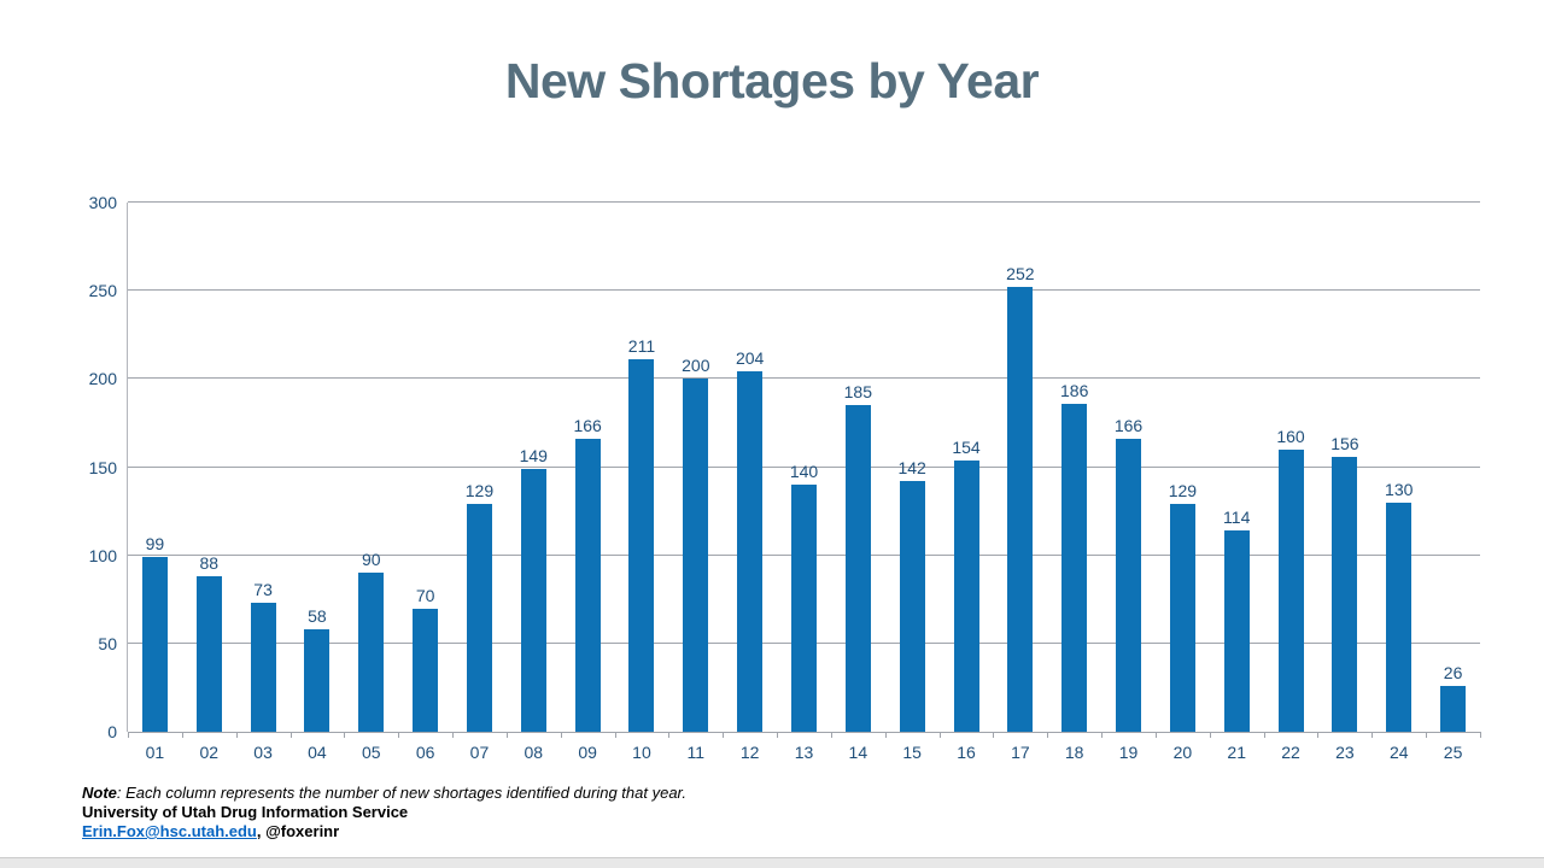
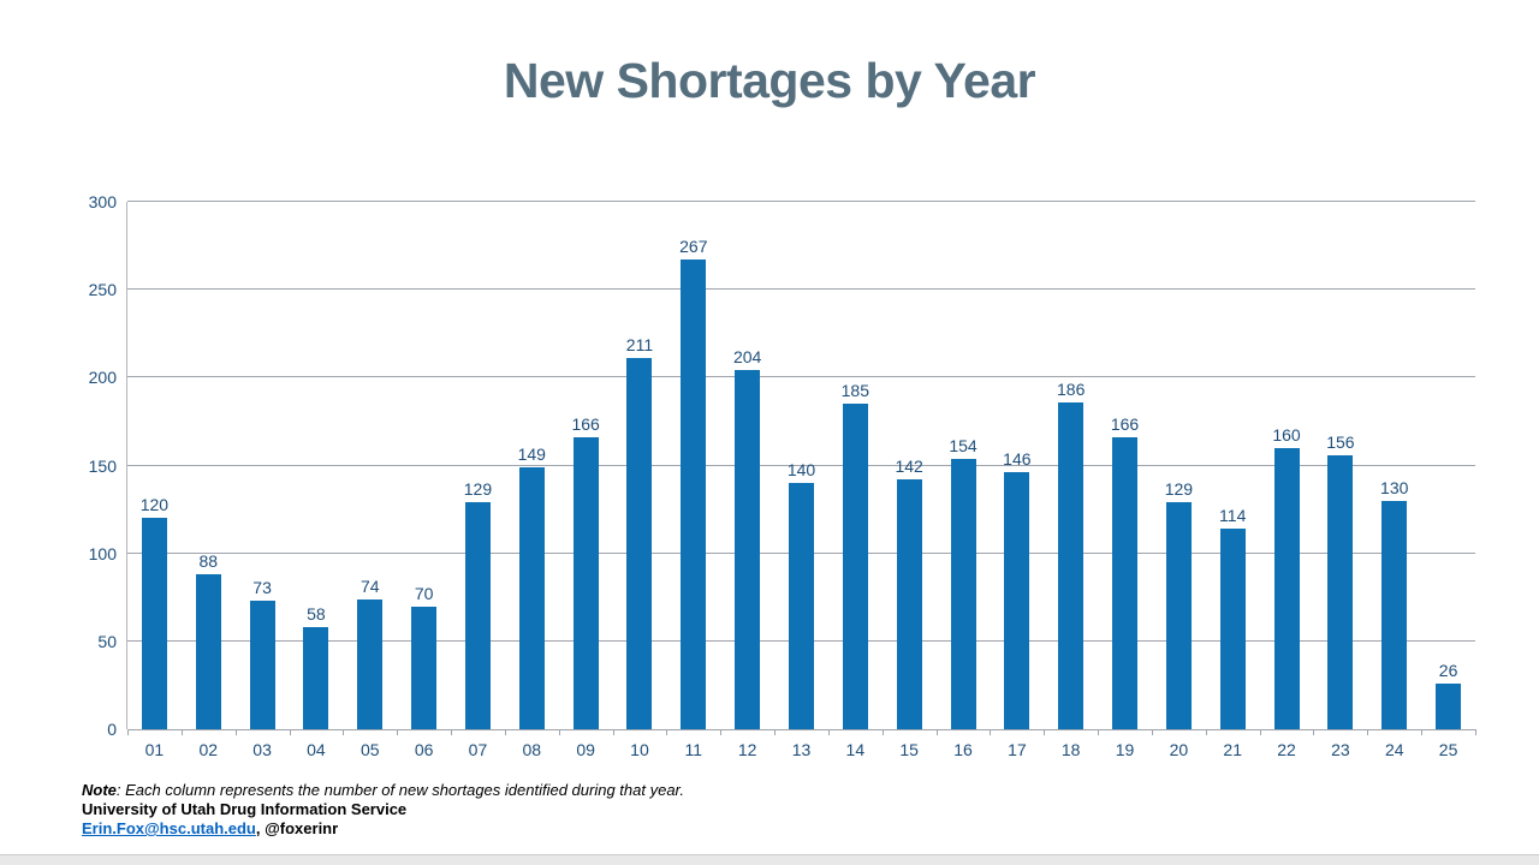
01: 99 -> 120
05: 90 -> 74
11: 200 -> 267
17: 252 -> 146
